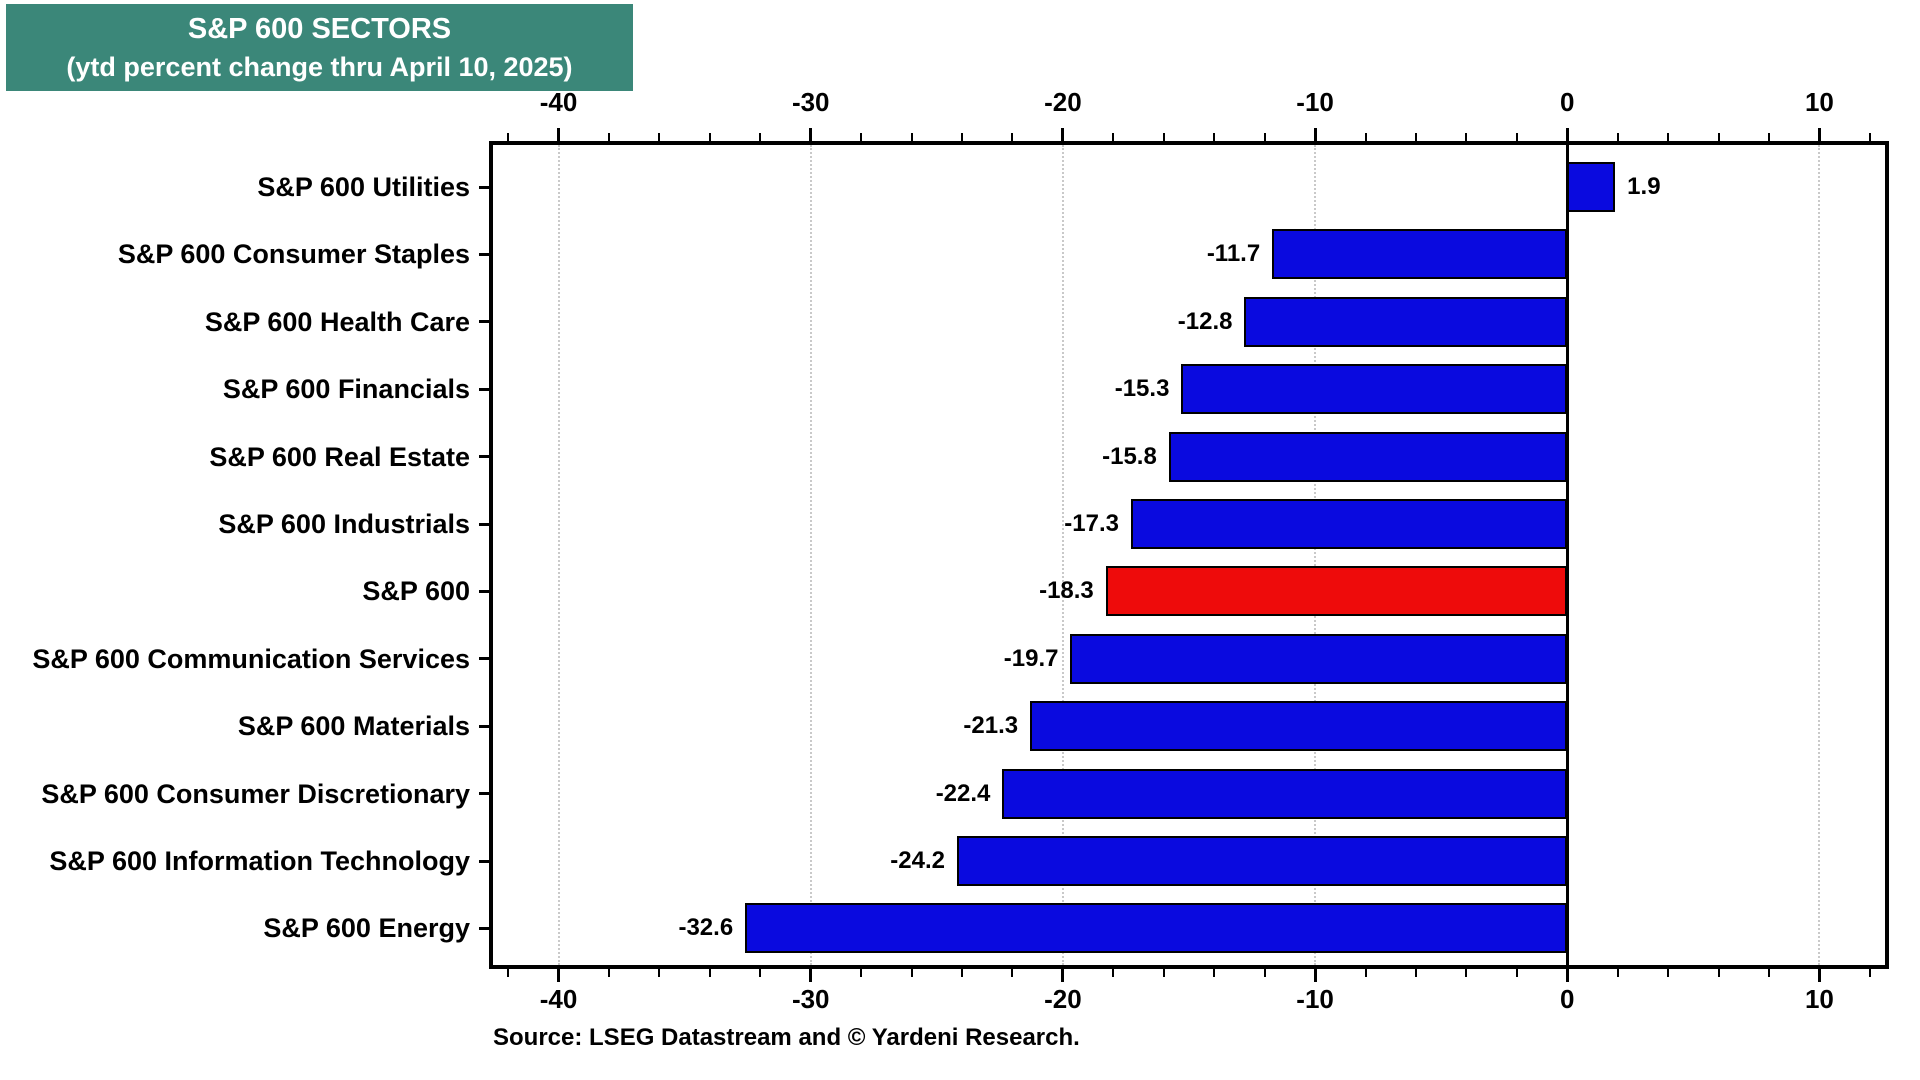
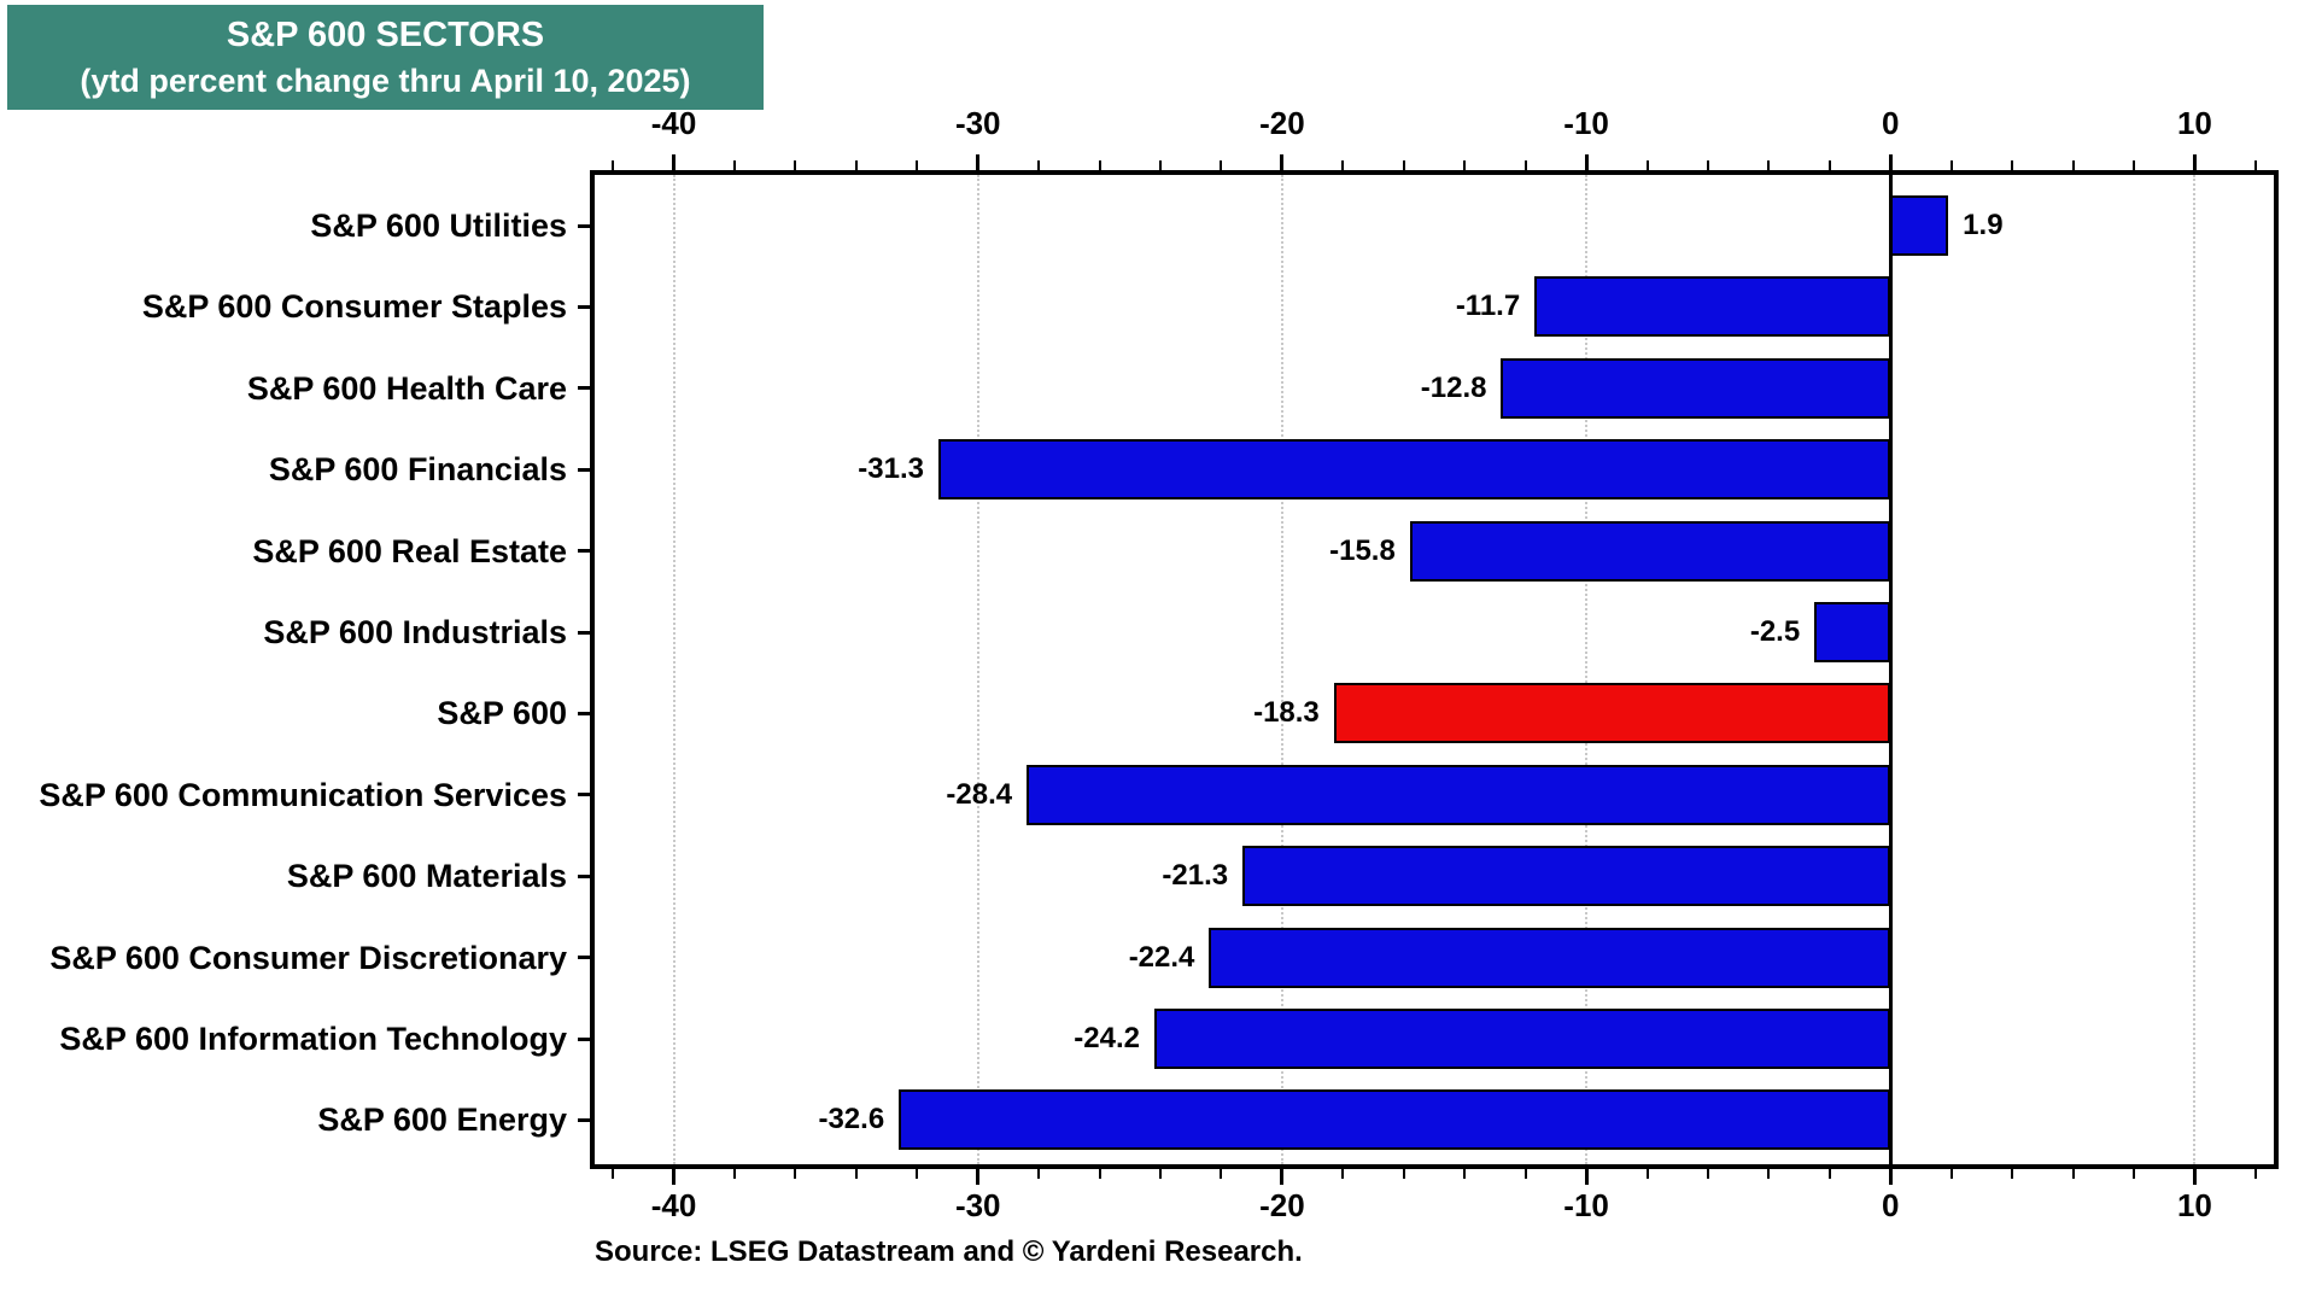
S&P 600 Financials: -15.3 -> -31.3
S&P 600 Industrials: -17.3 -> -2.5
S&P 600 Communication Services: -19.7 -> -28.4
